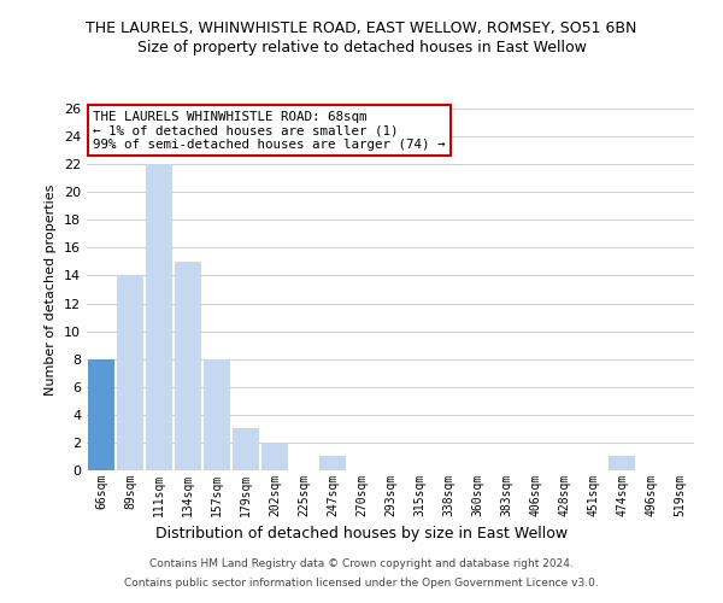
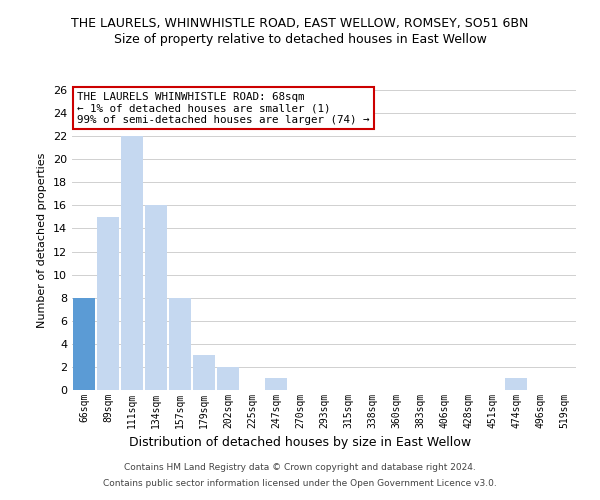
89sqm: 14 -> 15
134sqm: 15 -> 16
